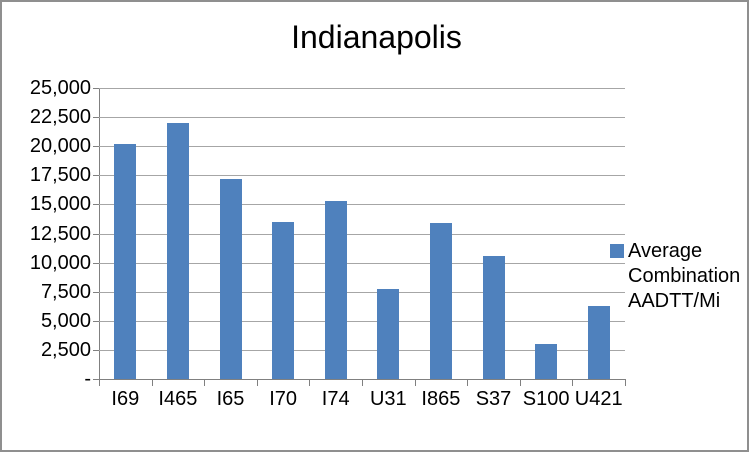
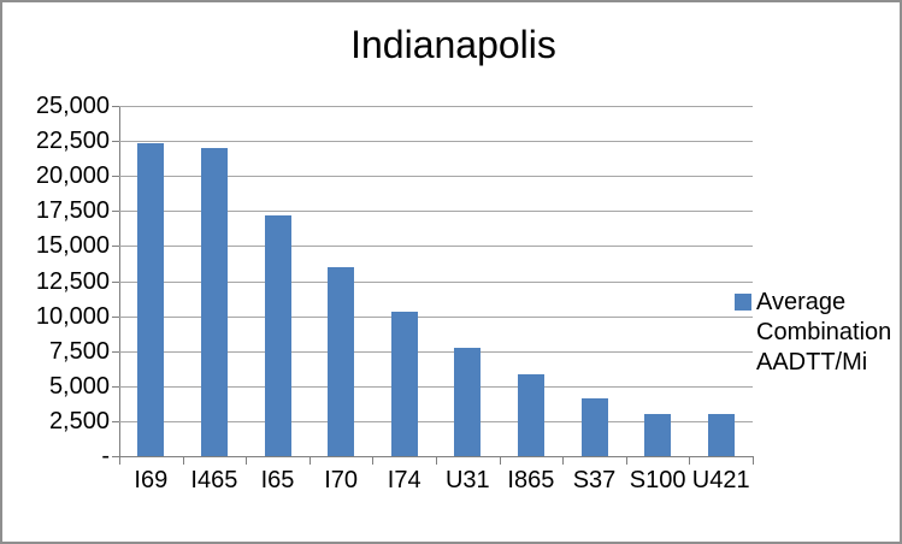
I69: 20200 -> 22300
I74: 15300 -> 10300
I865: 13400 -> 5800
S37: 10600 -> 4100
U421: 6300 -> 3000
